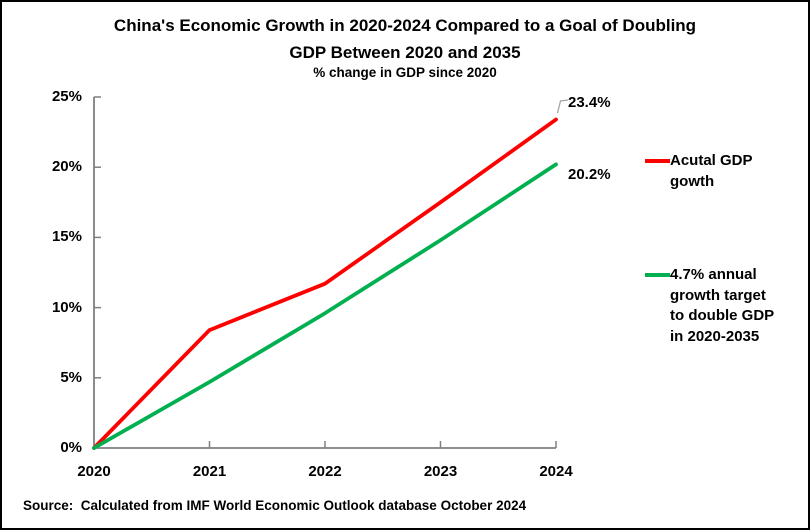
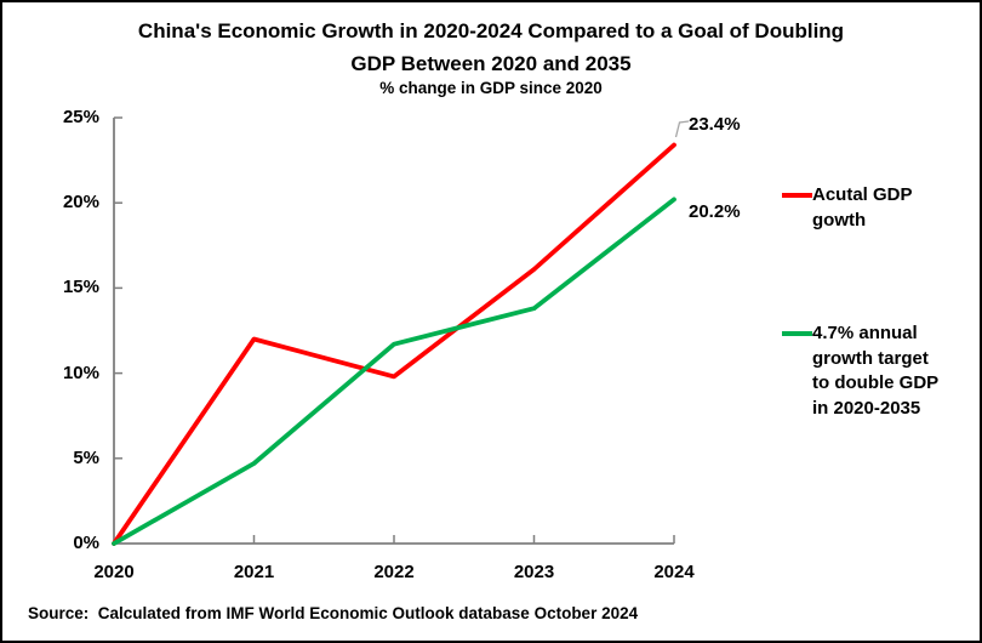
Acutal GDP gowth/2021: 8.4% -> 12.0%
Acutal GDP gowth/2022: 11.7% -> 9.8%
4.7% annual growth target to double GDP in 2020-2035/2022: 9.6% -> 11.7%
Acutal GDP gowth/2023: 17.5% -> 16.1%
4.7% annual growth target to double GDP in 2020-2035/2023: 14.8% -> 13.8%
